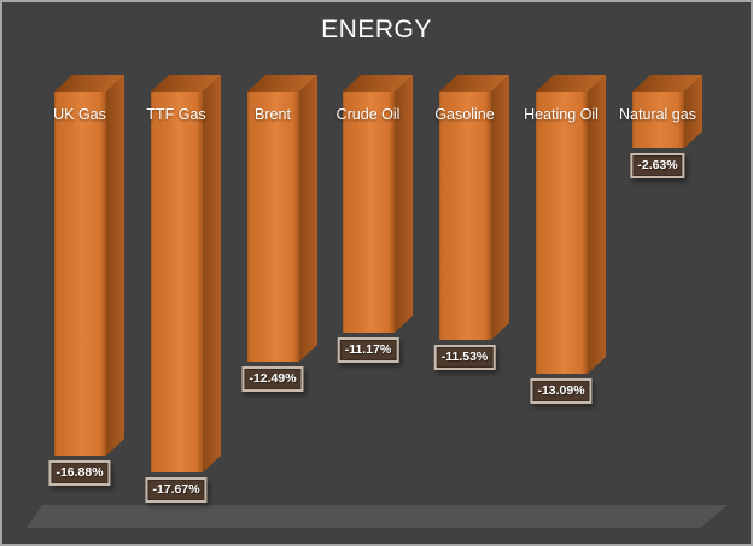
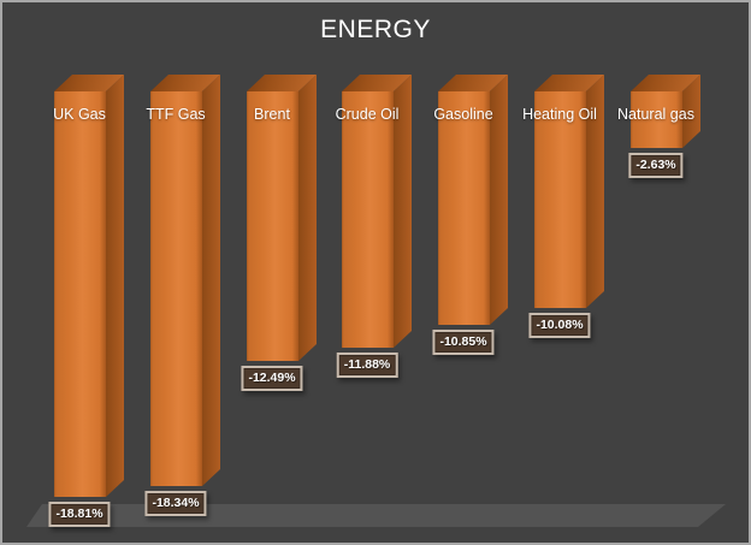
UK Gas: -16.88% -> -18.81%
TTF Gas: -17.67% -> -18.34%
Crude Oil: -11.17% -> -11.88%
Gasoline: -11.53% -> -10.85%
Heating Oil: -13.09% -> -10.08%
